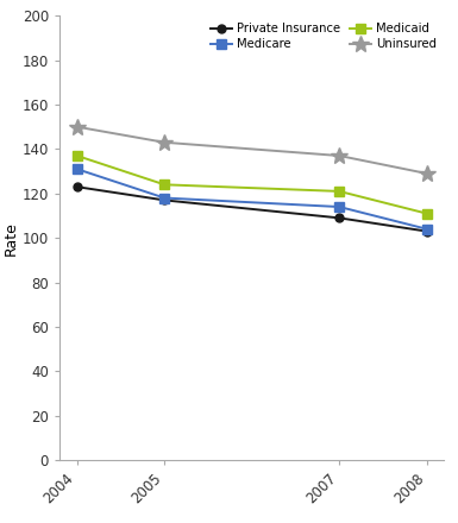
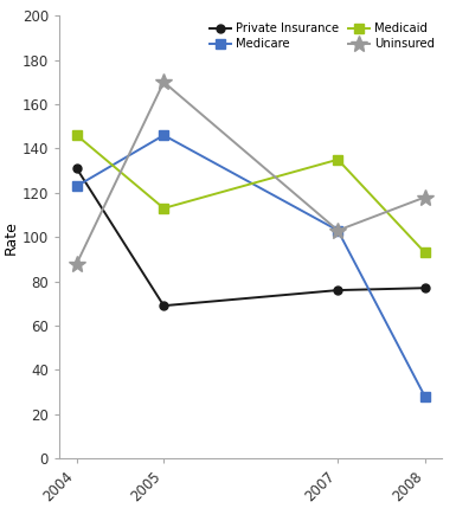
Private Insurance/2004: 123 -> 131
Medicare/2004: 131 -> 123
Medicaid/2004: 137 -> 146
Uninsured/2004: 150 -> 88
Private Insurance/2005: 117 -> 69
Medicare/2005: 118 -> 146
Medicaid/2005: 124 -> 113
Uninsured/2005: 143 -> 170
Private Insurance/2007: 109 -> 76
Medicare/2007: 114 -> 103
Medicaid/2007: 121 -> 135
Uninsured/2007: 137 -> 103
Private Insurance/2008: 103 -> 77
Medicare/2008: 104 -> 28
Medicaid/2008: 111 -> 93
Uninsured/2008: 129 -> 118
